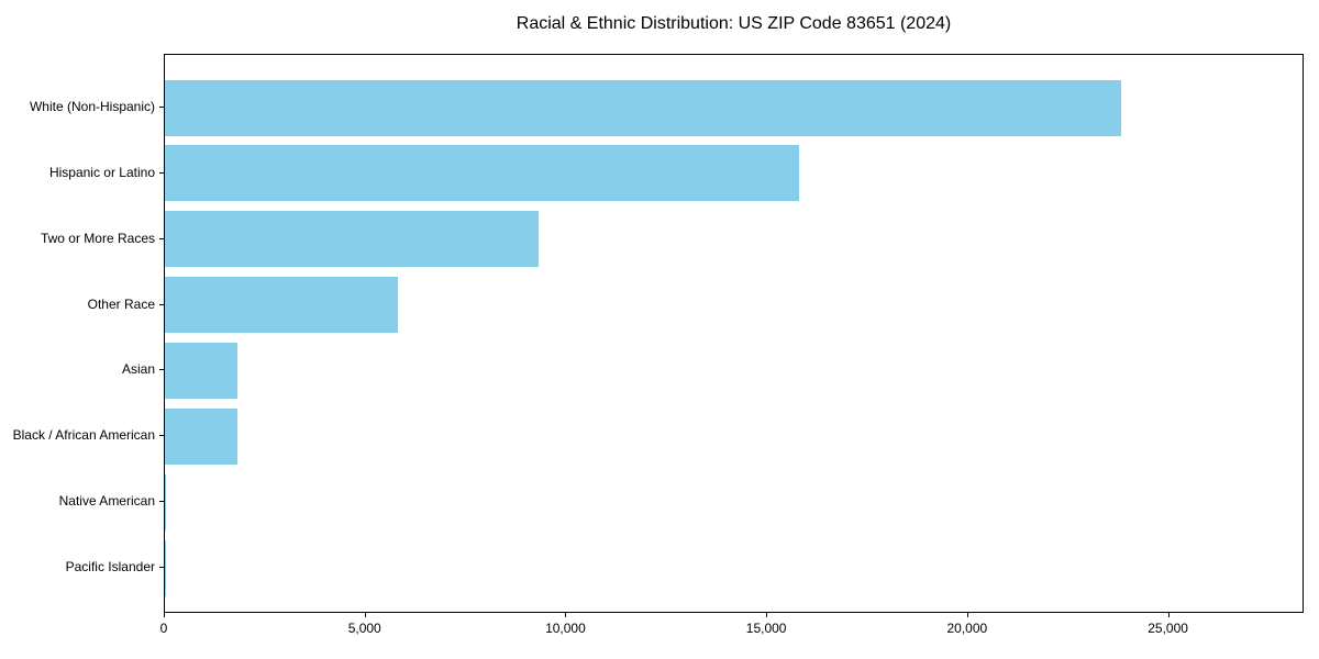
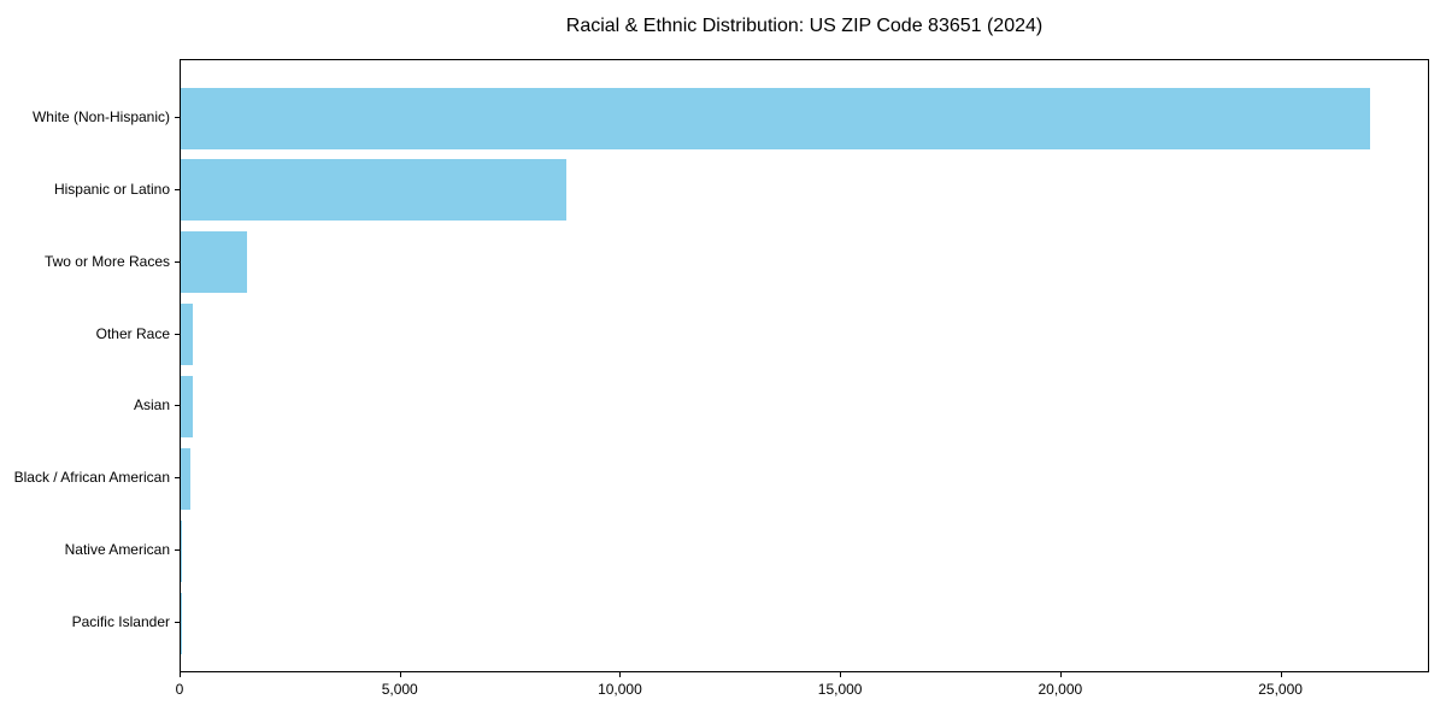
White (Non-Hispanic): 23800 -> 27000
Hispanic or Latino: 15800 -> 8800
Two or More Races: 9300 -> 1500
Other Race: 5800 -> 300
Asian: 1800 -> 300
Black / African American: 1800 -> 200
